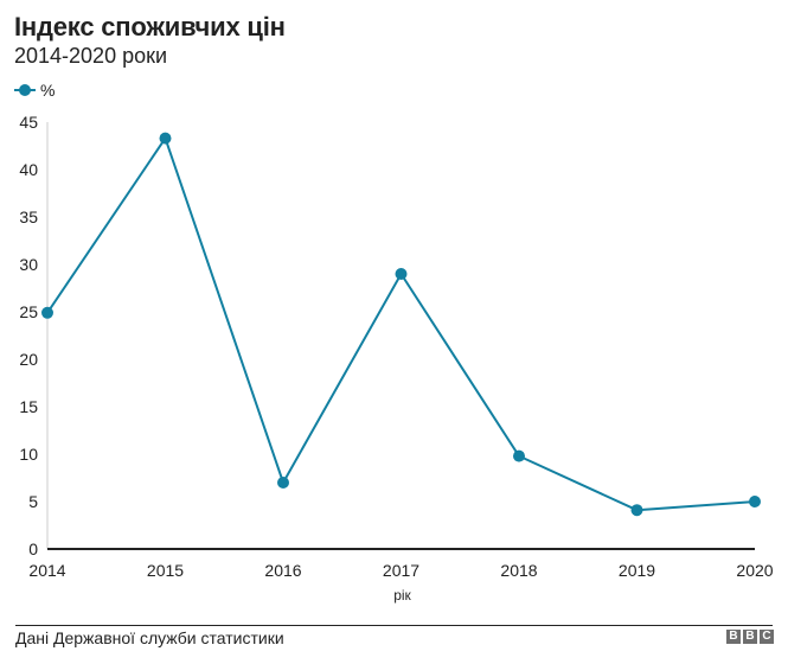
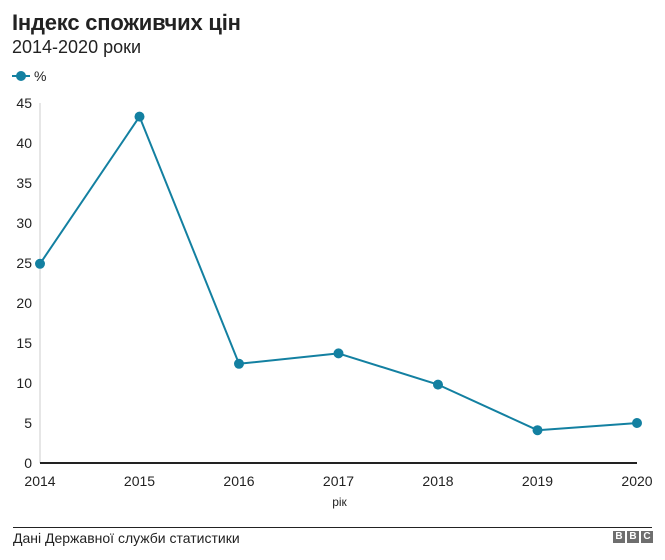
2016: 7 -> 12
2017: 29 -> 14
